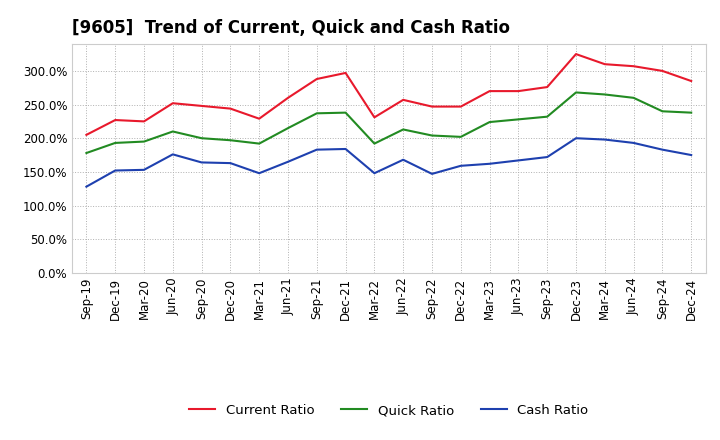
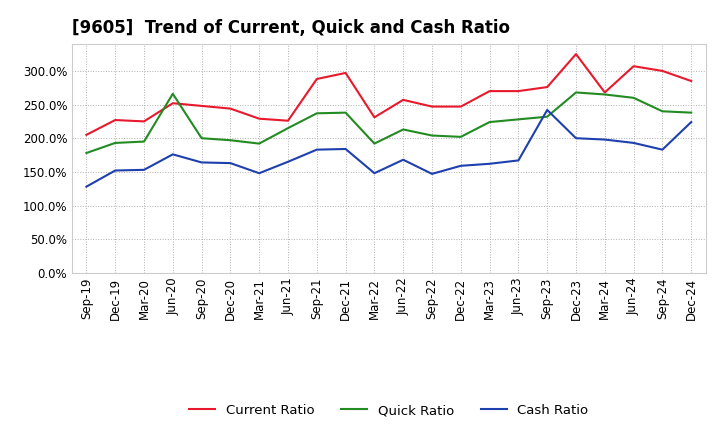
Quick Ratio/Jun-20: 210% -> 266%
Current Ratio/Jun-21: 260% -> 226%
Cash Ratio/Sep-23: 172% -> 242%
Current Ratio/Mar-24: 310% -> 268%
Cash Ratio/Dec-24: 175% -> 224%
